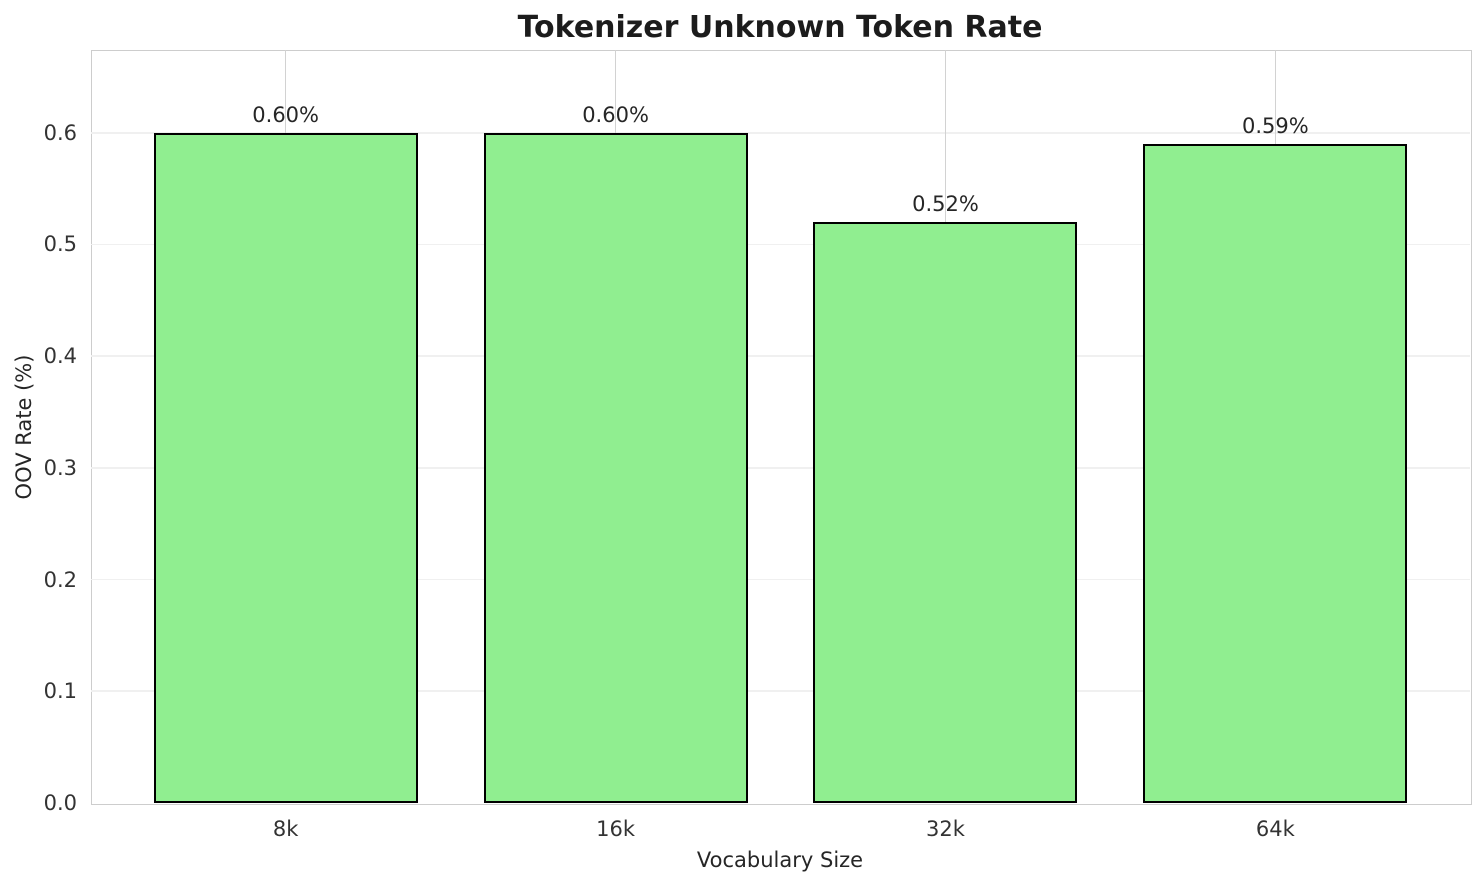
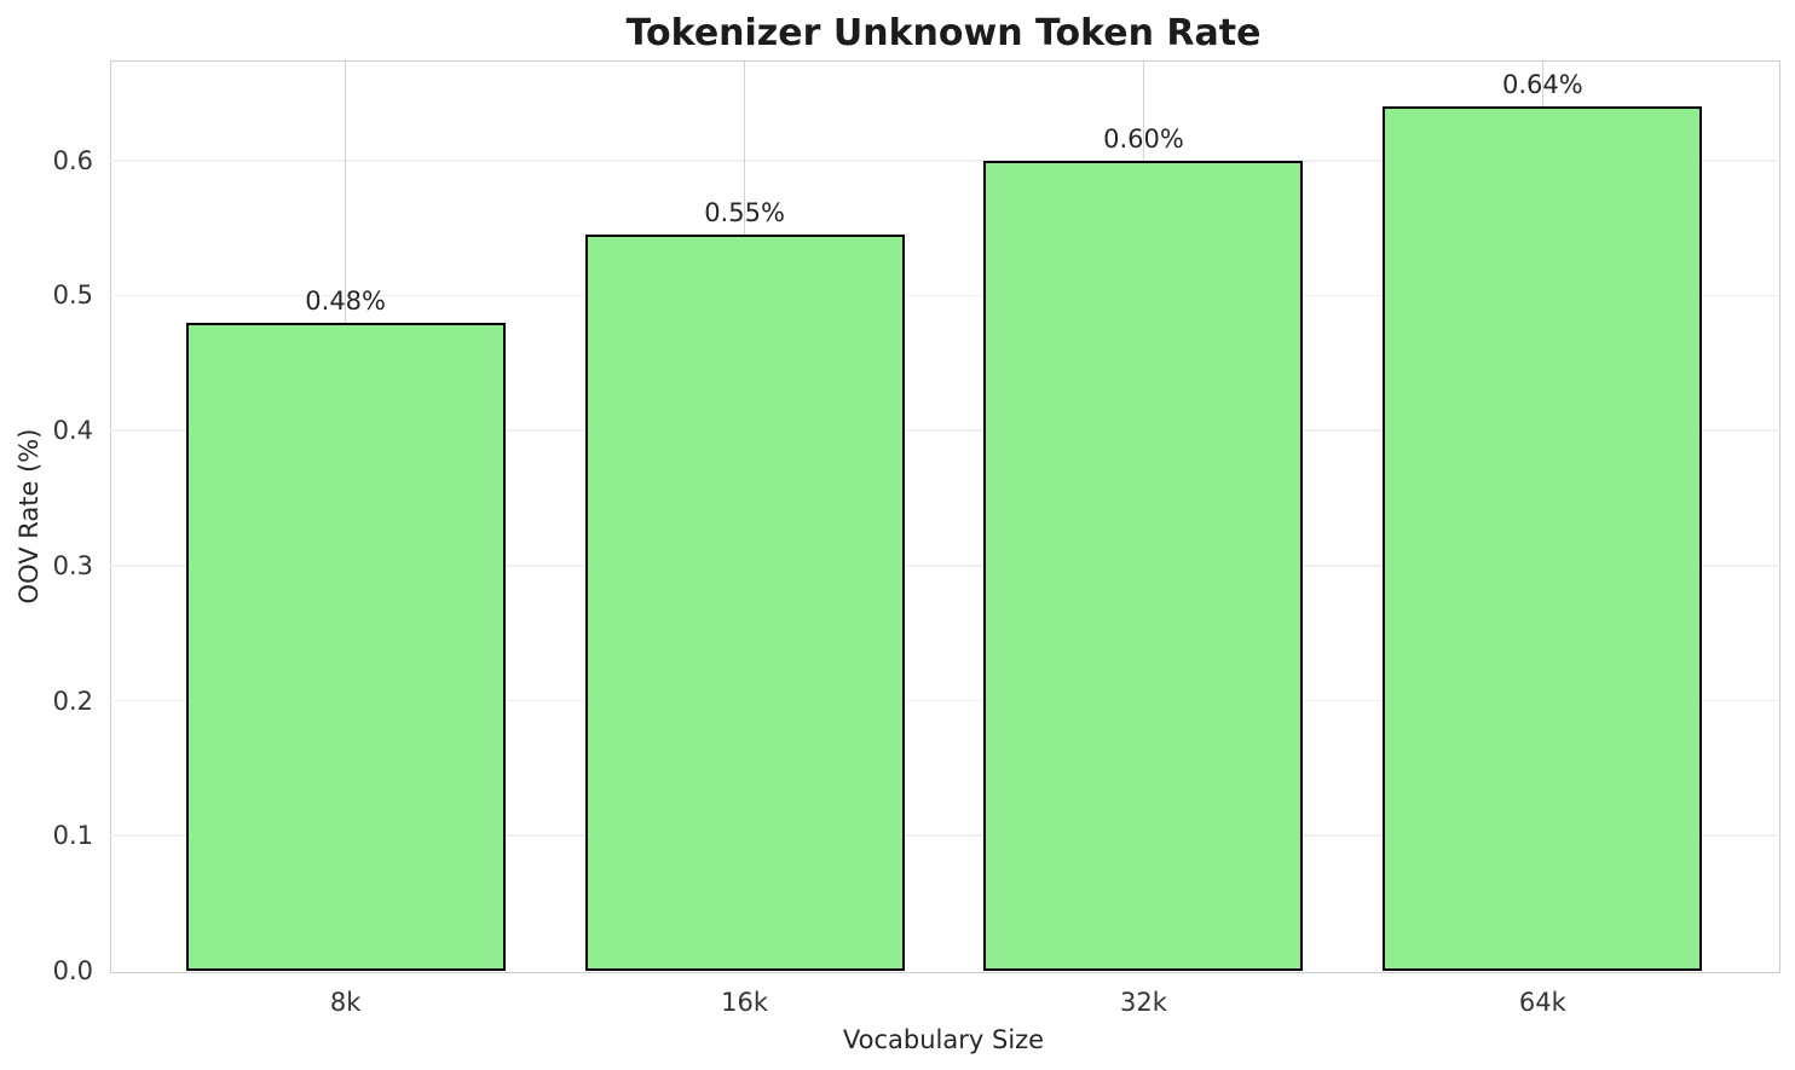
8k: 0.60% -> 0.48%
16k: 0.60% -> 0.55%
32k: 0.52% -> 0.60%
64k: 0.59% -> 0.64%
